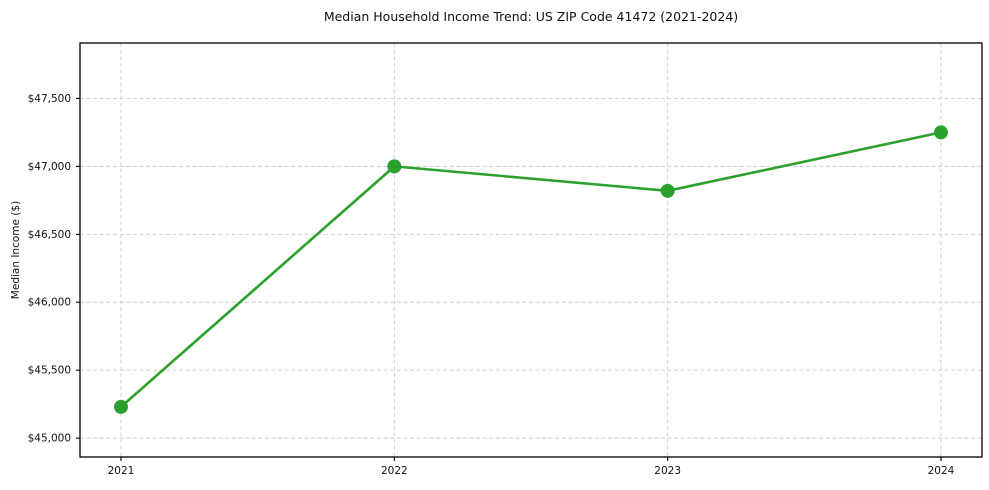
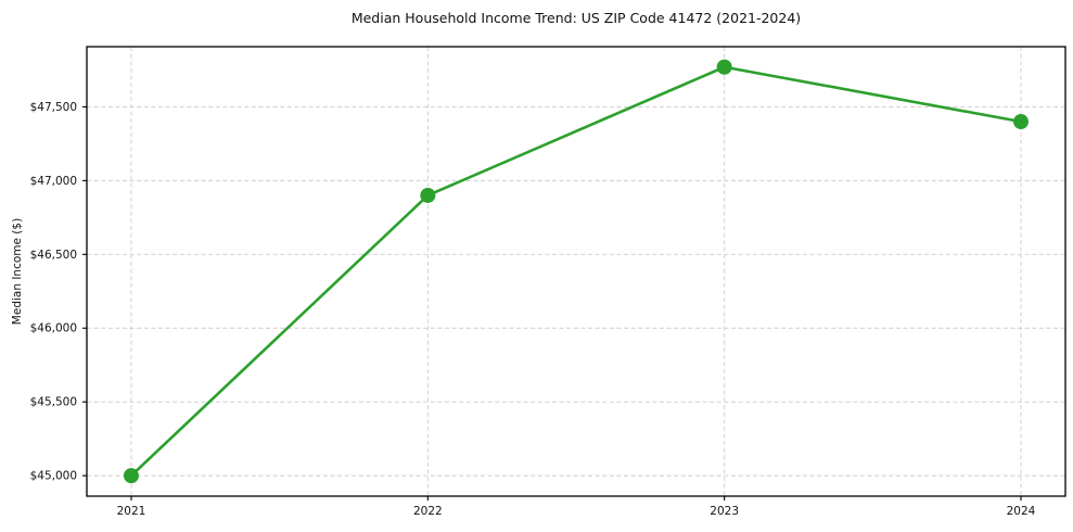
2021: $45230 -> $45000
2022: $47000 -> $46900
2023: $46820 -> $47770
2024: $47250 -> $47400
